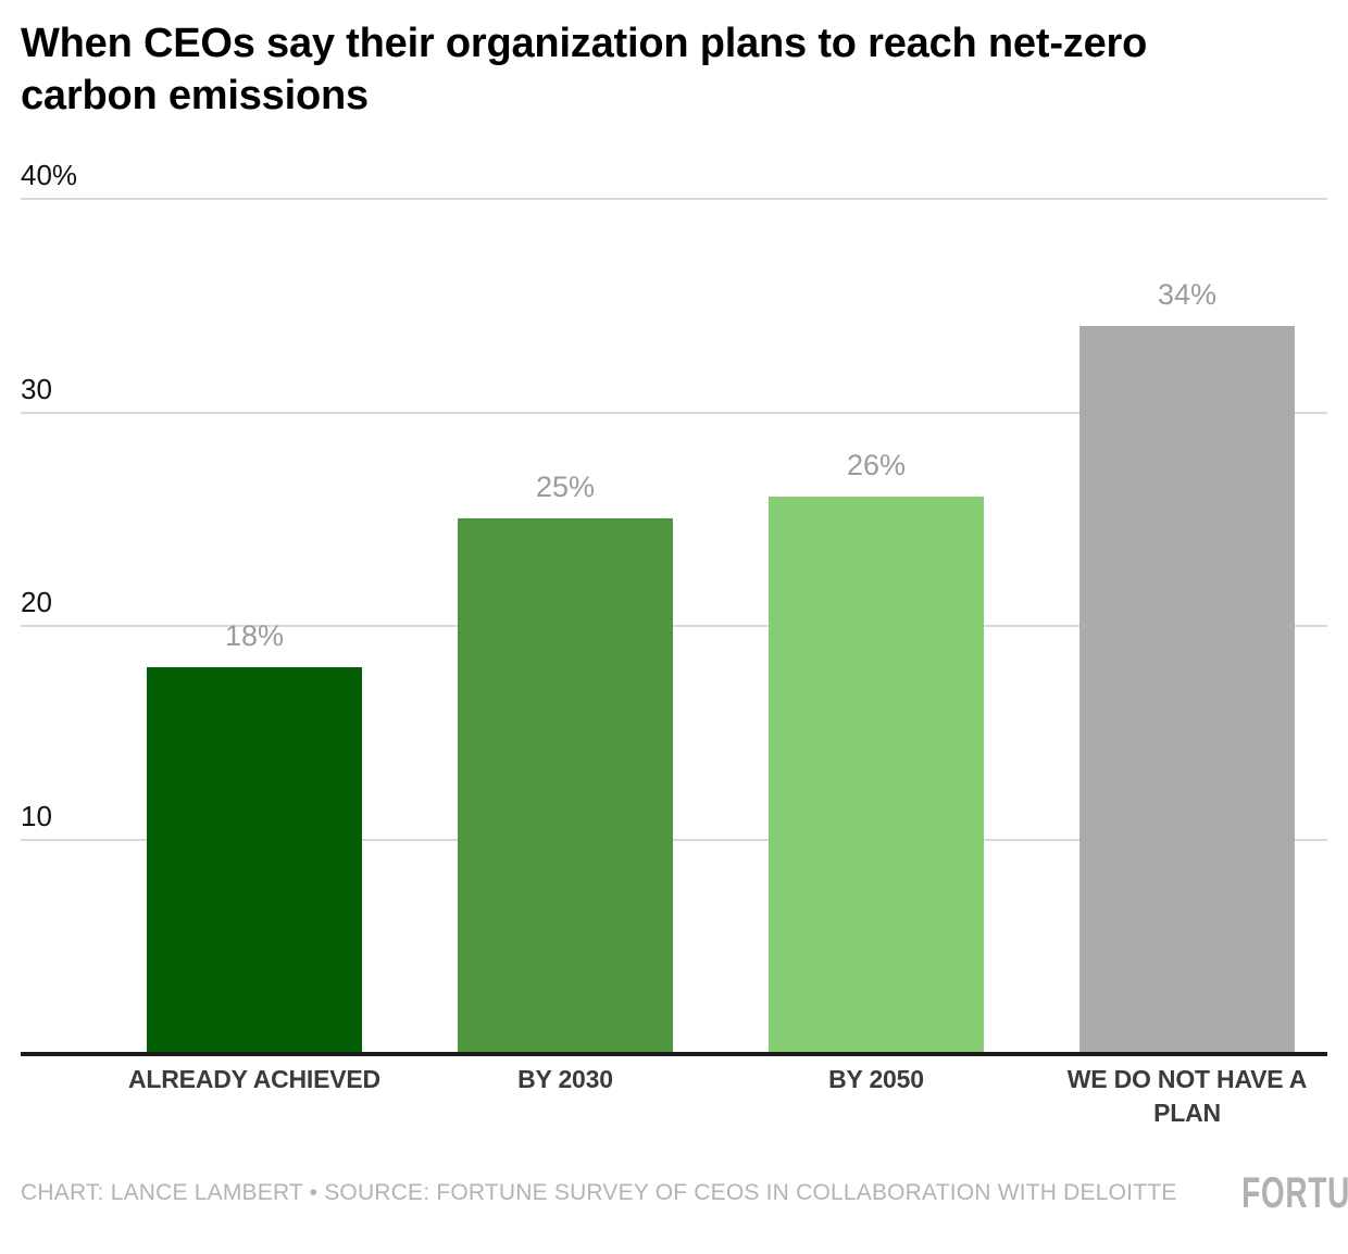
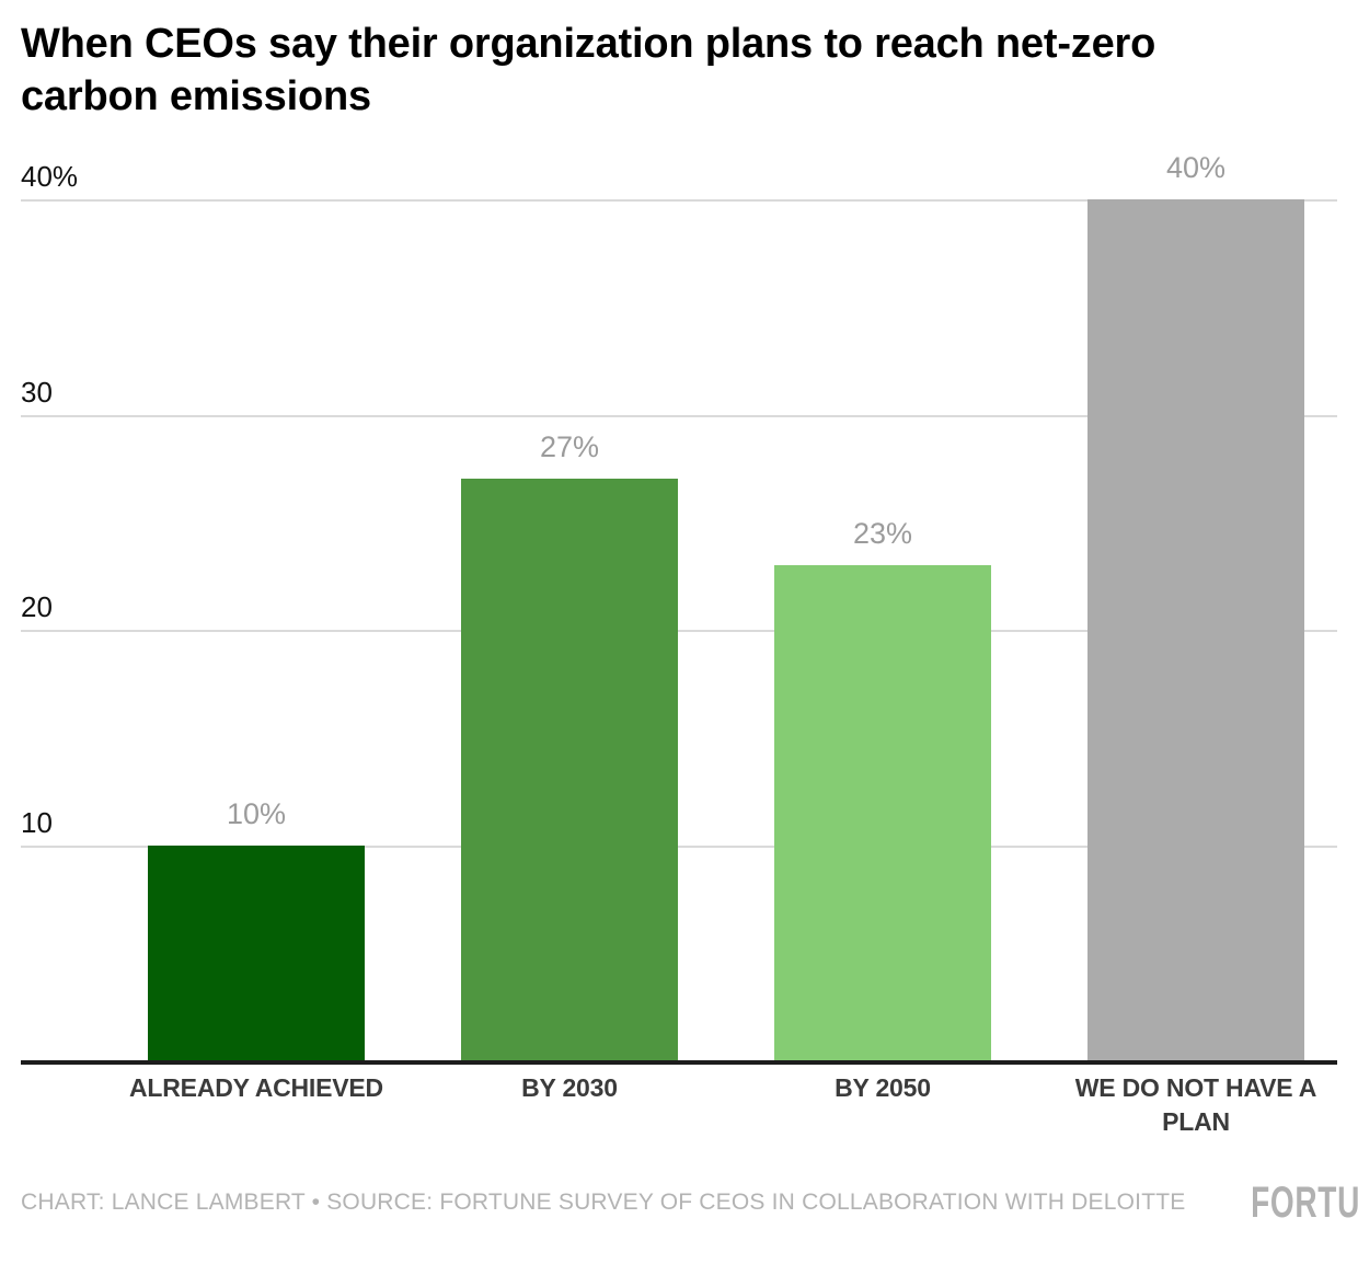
ALREADY ACHIEVED: 18% -> 10%
BY 2030: 25% -> 27%
BY 2050: 26% -> 23%
WE DO NOT HAVE A PLAN: 34% -> 40%
